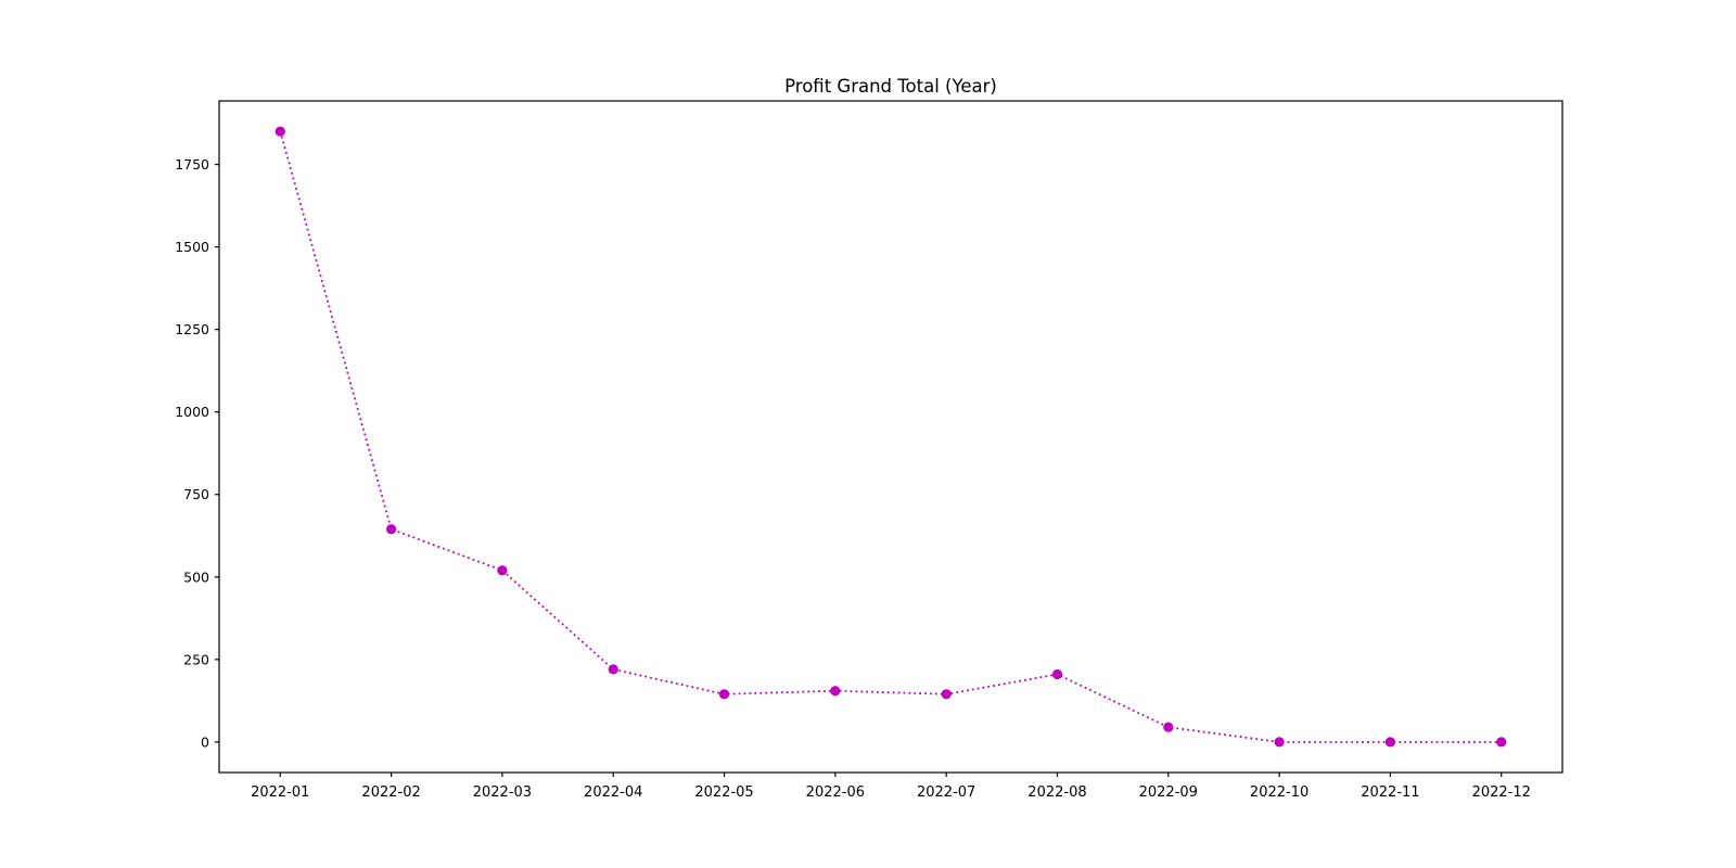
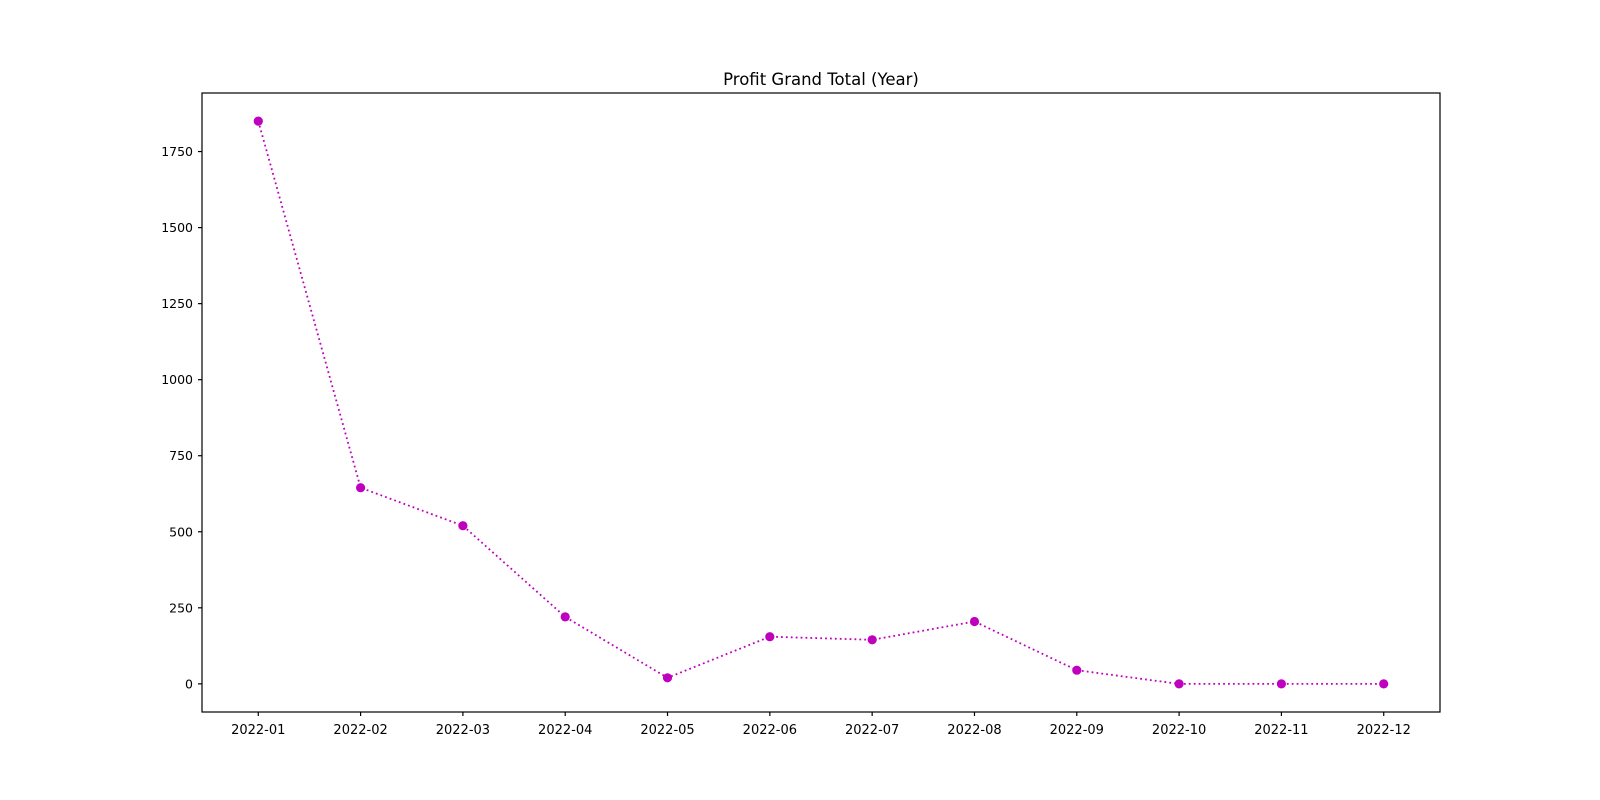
2022-05: 140 -> 20
